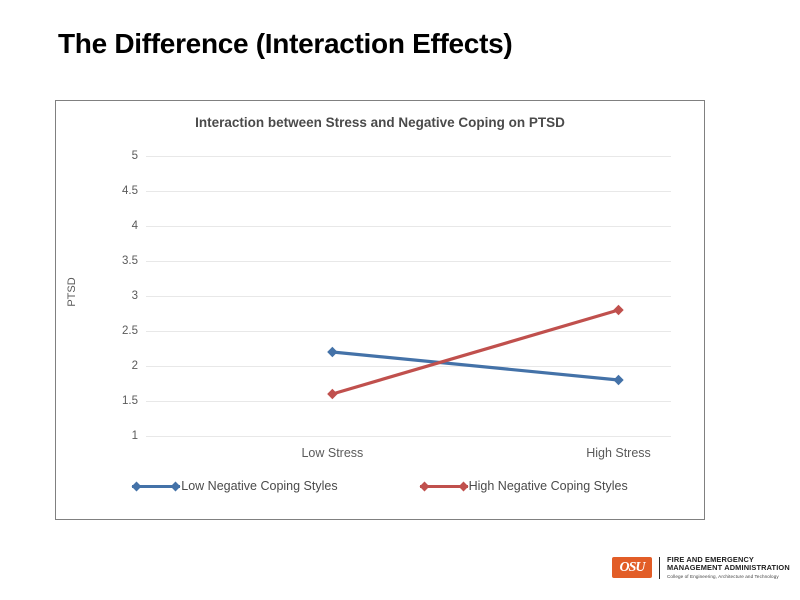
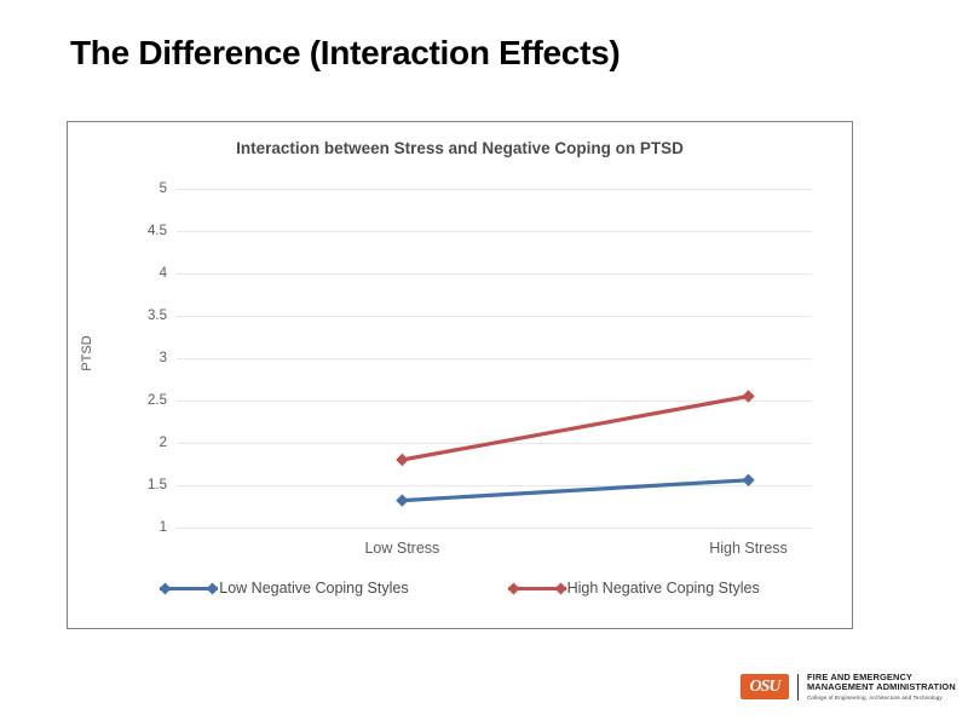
Low Negative Coping Styles/Low Stress: 2.2 -> 1.3
High Negative Coping Styles/Low Stress: 1.6 -> 1.8
Low Negative Coping Styles/High Stress: 1.8 -> 1.6
High Negative Coping Styles/High Stress: 2.8 -> 2.5
